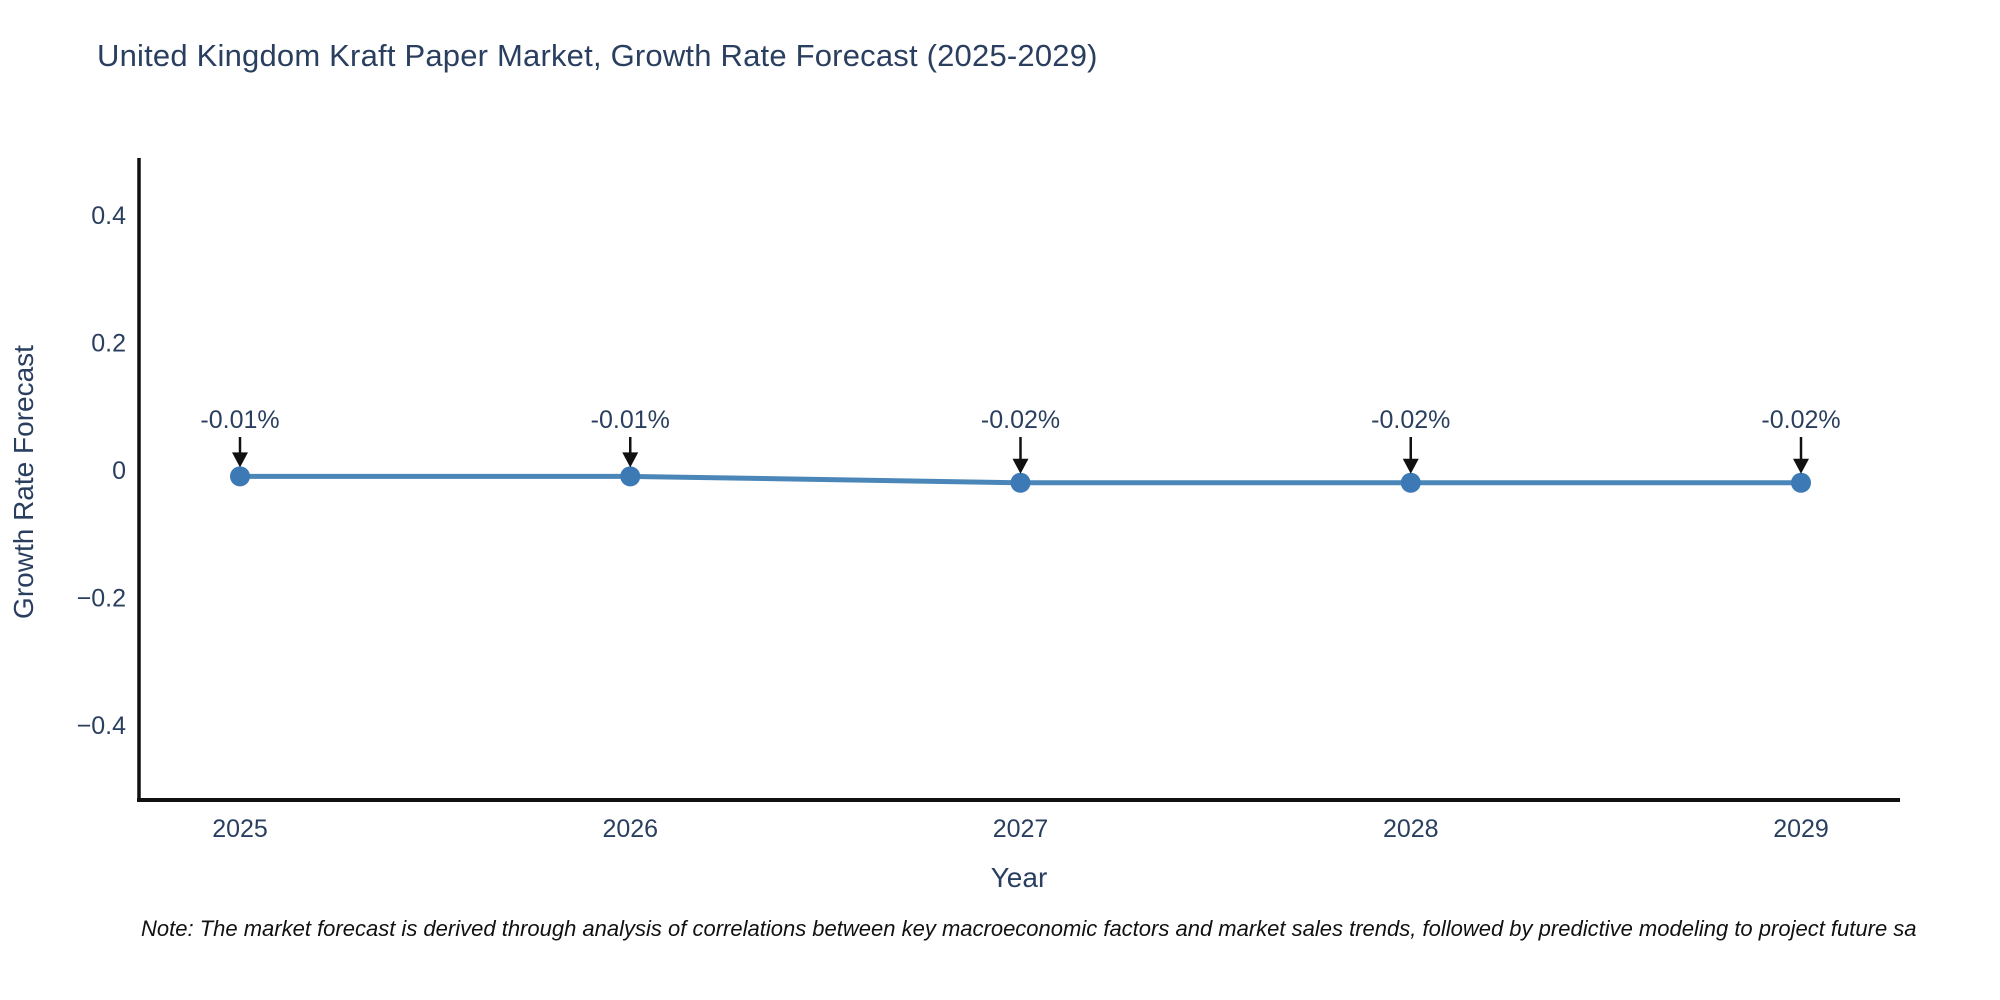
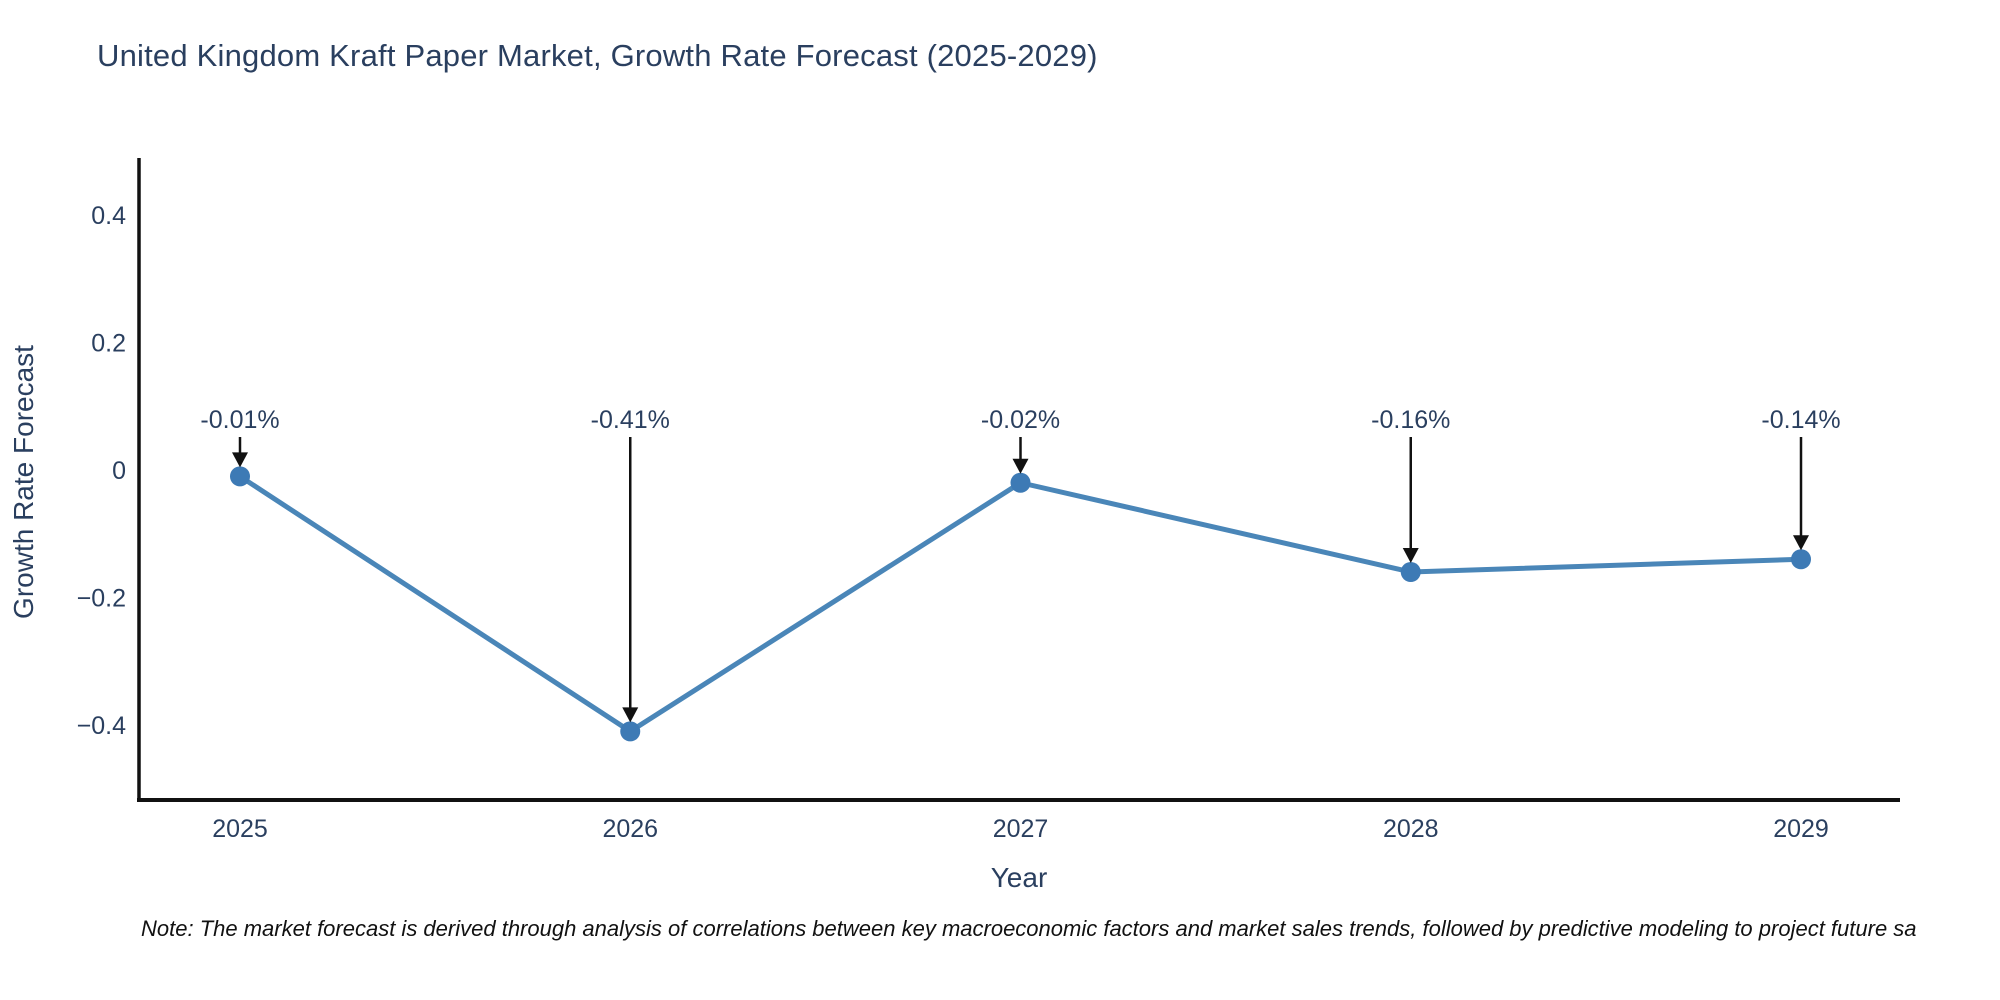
2026: -0.01% -> -0.41%
2028: -0.02% -> -0.16%
2029: -0.02% -> -0.14%
